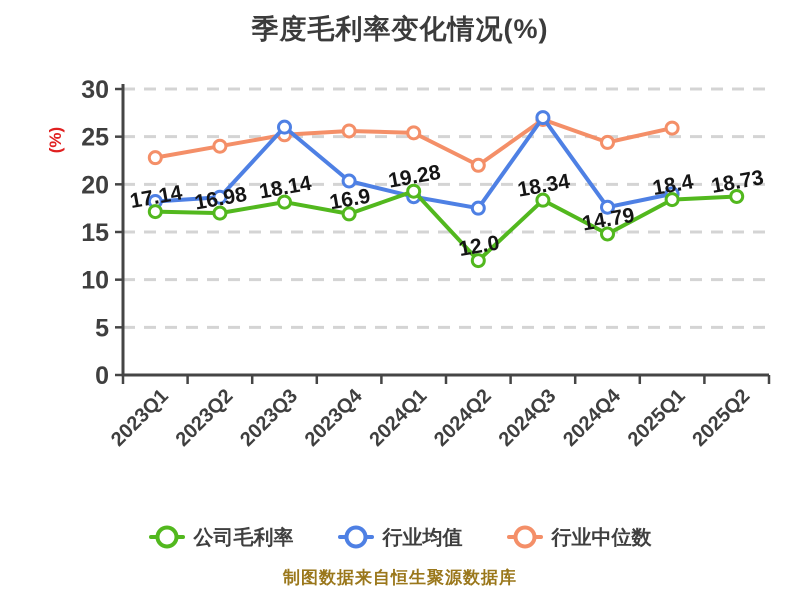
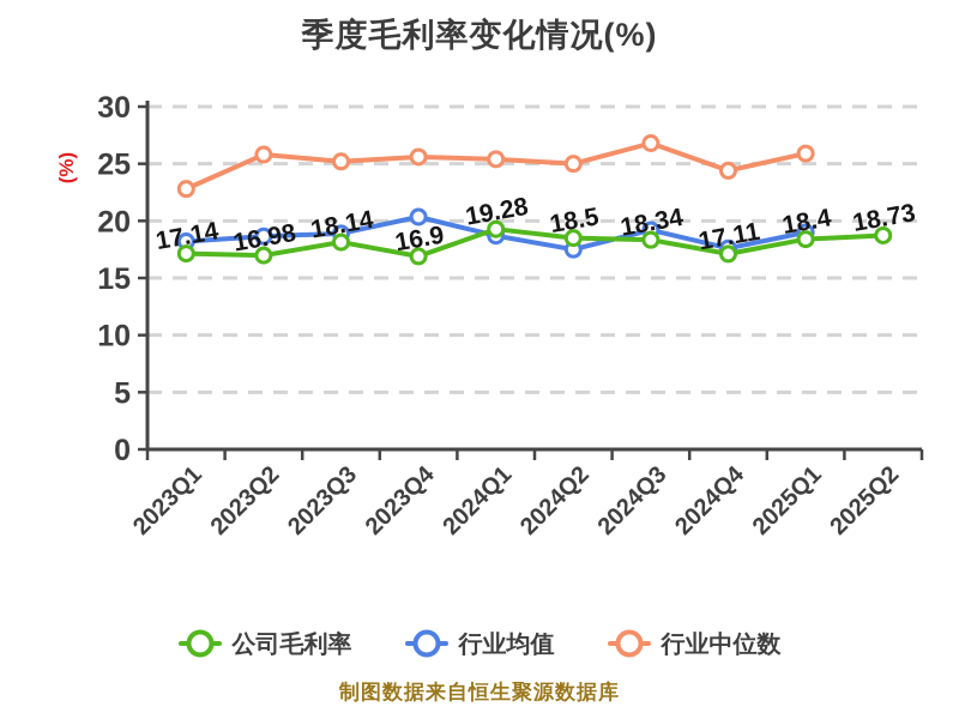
行业中位数/2023Q2: 24 -> 26
行业均值/2023Q3: 26 -> 19
公司毛利率/2024Q2: 12.0 -> 18.5
行业中位数/2024Q2: 22 -> 25
行业均值/2024Q3: 27 -> 19
公司毛利率/2024Q4: 14.79 -> 17.11
